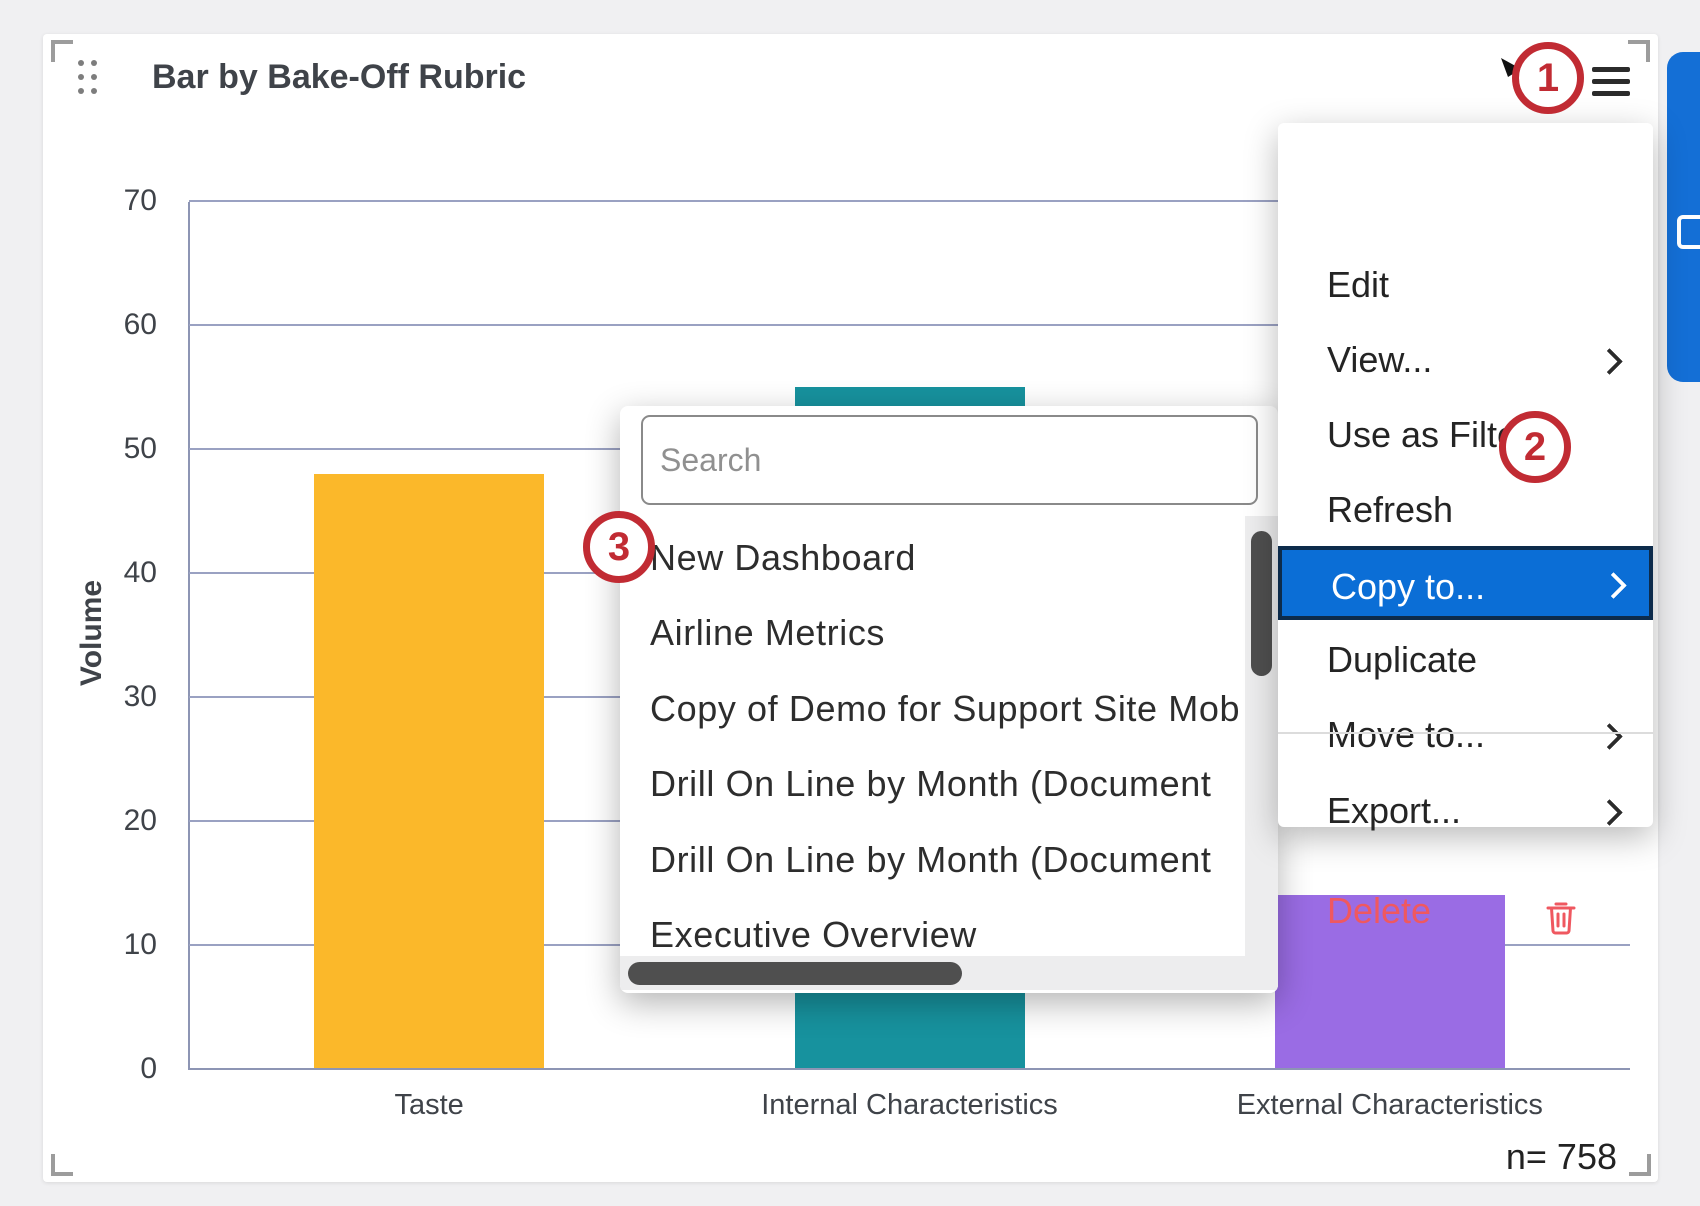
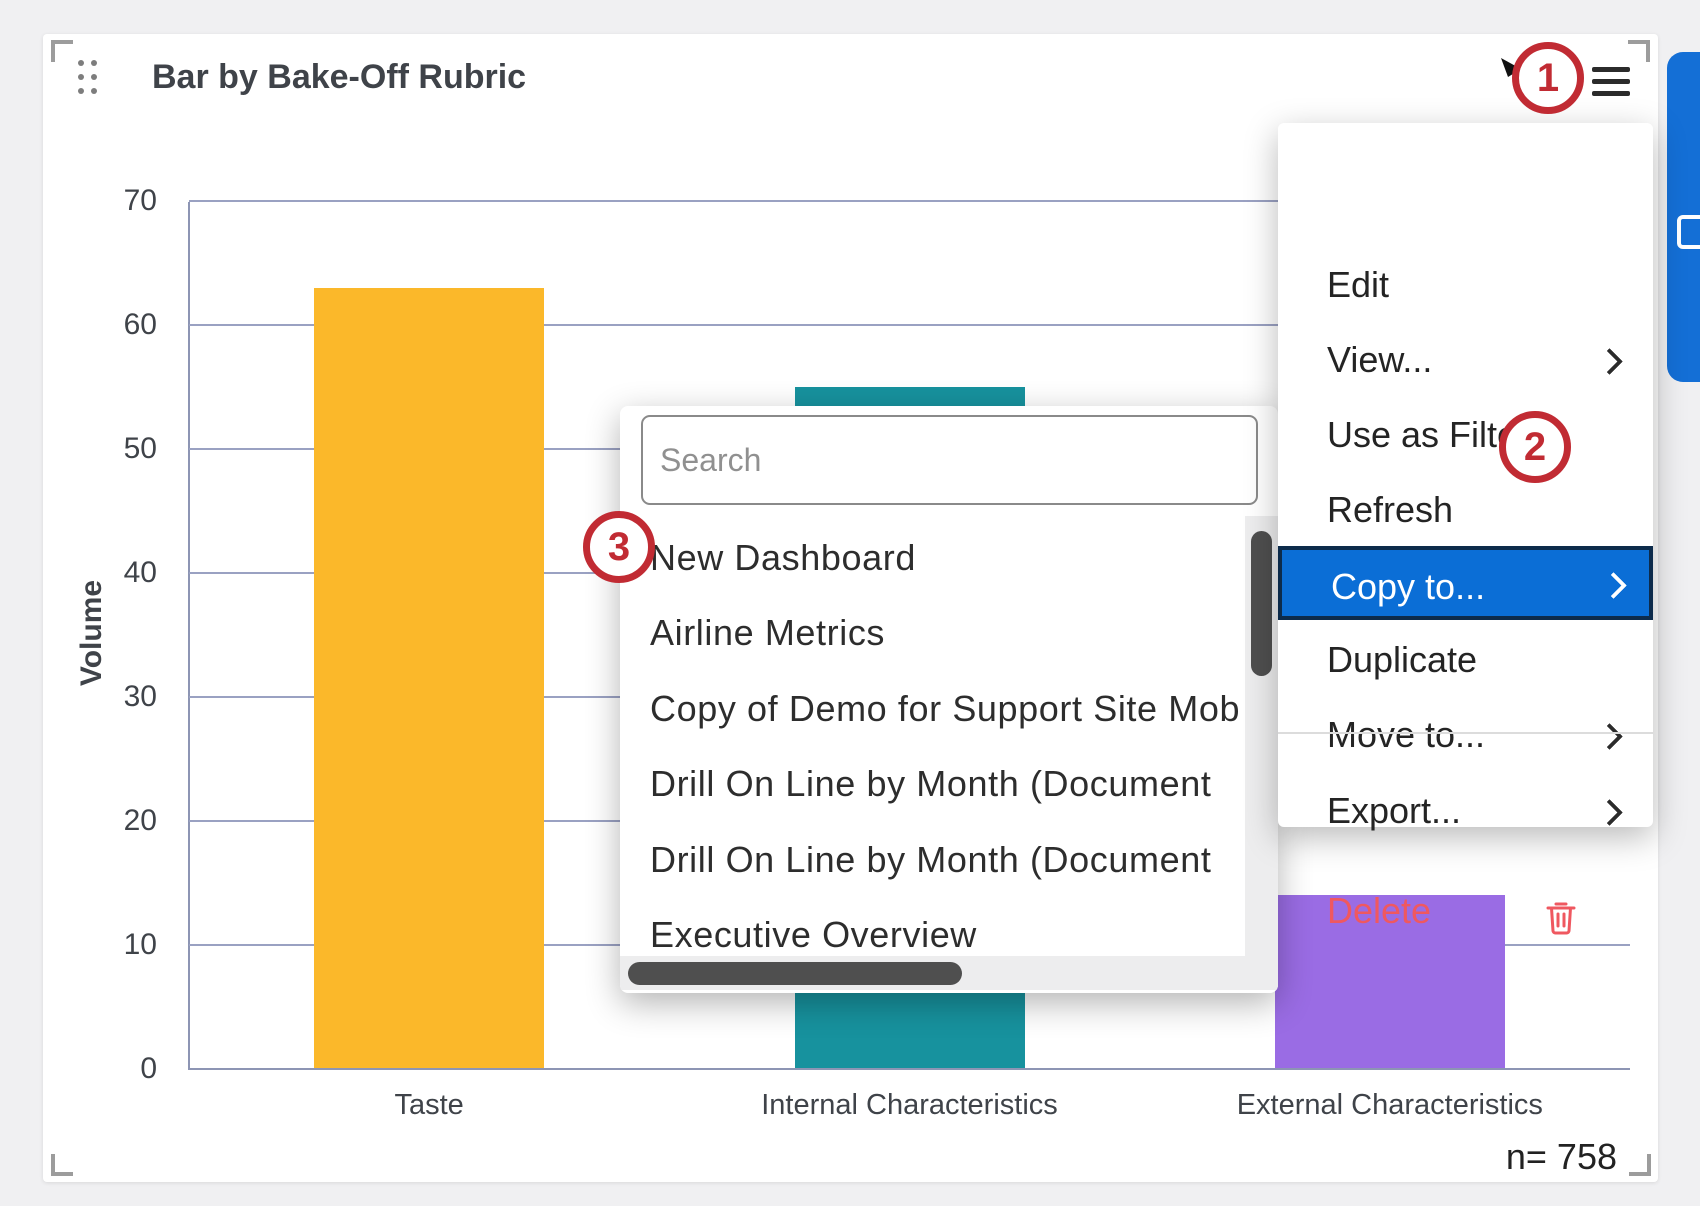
Taste: 48 -> 63
